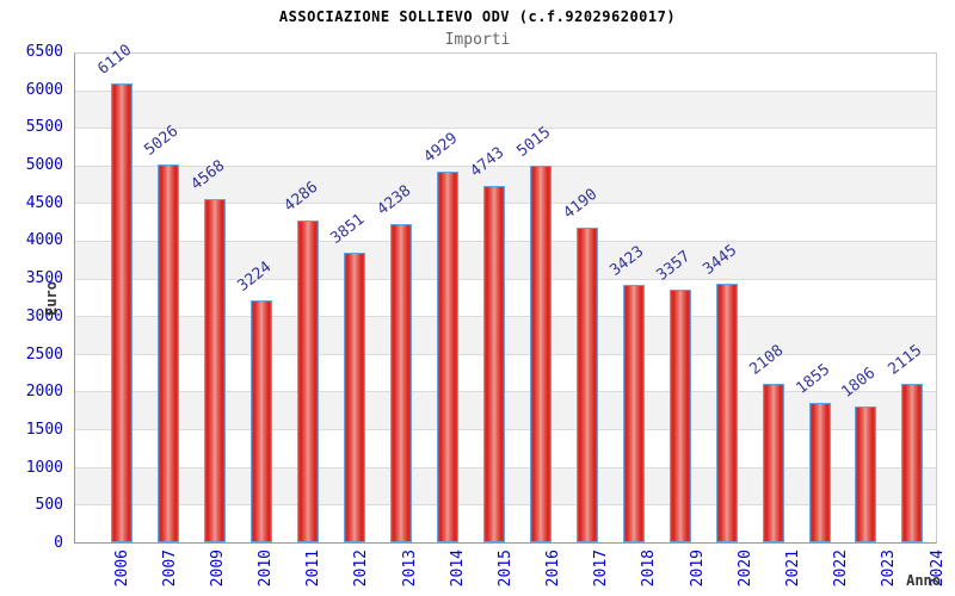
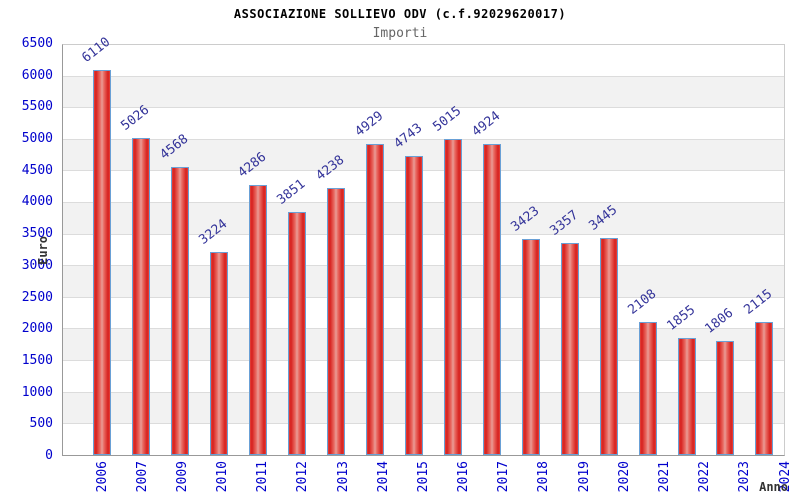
2017: 4190 -> 4924
